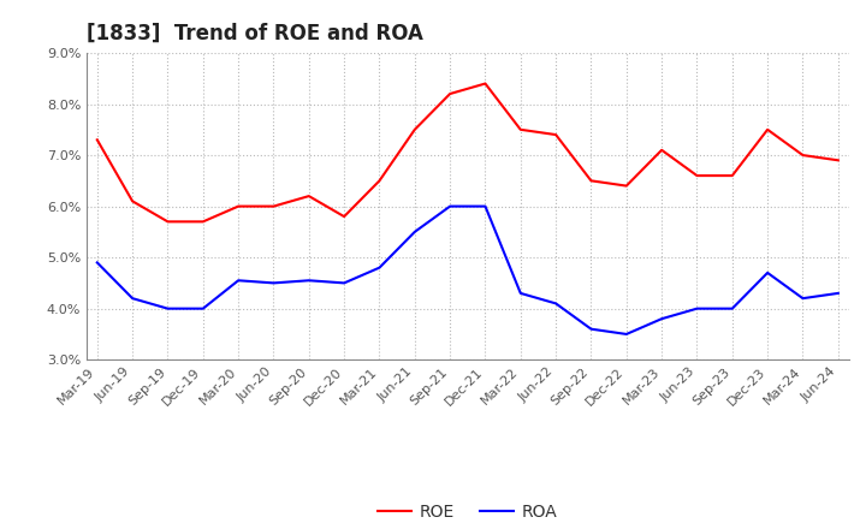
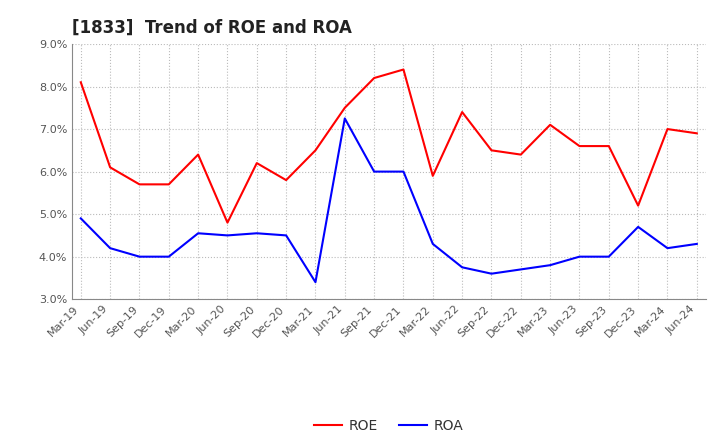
ROE/Mar-19: 7.3% -> 8.1%
ROE/Mar-20: 6.0% -> 6.4%
ROE/Jun-20: 6.0% -> 4.8%
ROA/Mar-21: 4.80% -> 3.40%
ROA/Jun-21: 5.50% -> 7.25%
ROE/Mar-22: 7.5% -> 5.9%
ROA/Jun-22: 4.10% -> 3.75%
ROA/Dec-22: 3.50% -> 3.70%
ROE/Dec-23: 7.5% -> 5.2%
